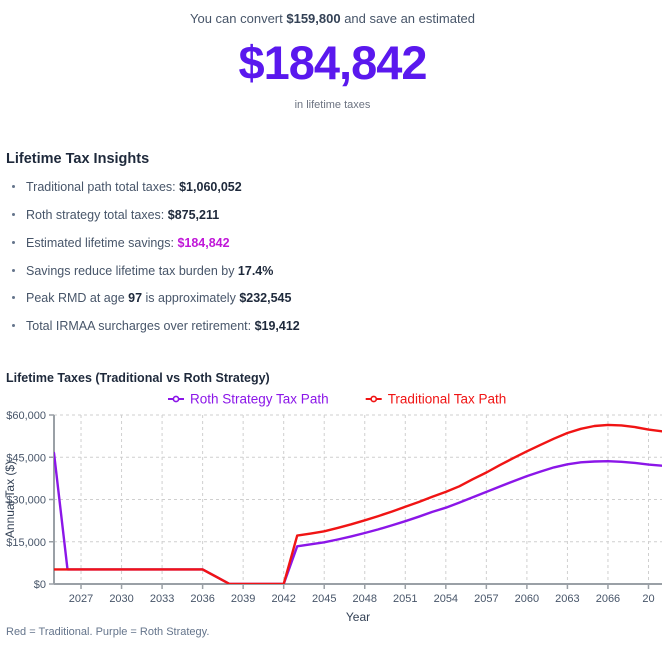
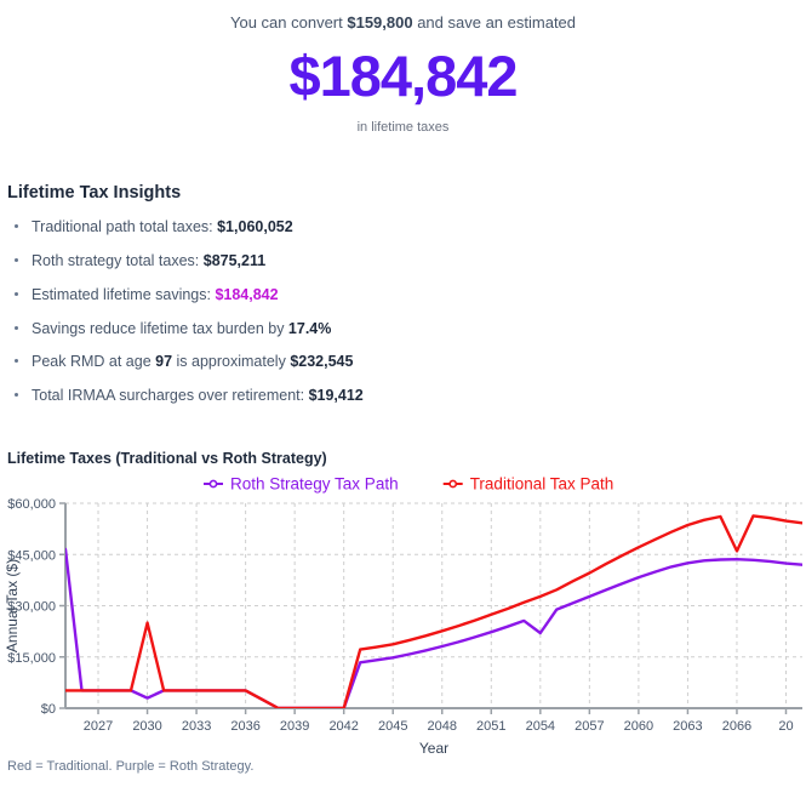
Roth Strategy Tax Path/2030: $5000 -> $3000
Traditional Tax Path/2030: $5000 -> $25000
Roth Strategy Tax Path/2054: $27000 -> $22000
Traditional Tax Path/2066: $56000 -> $46000
